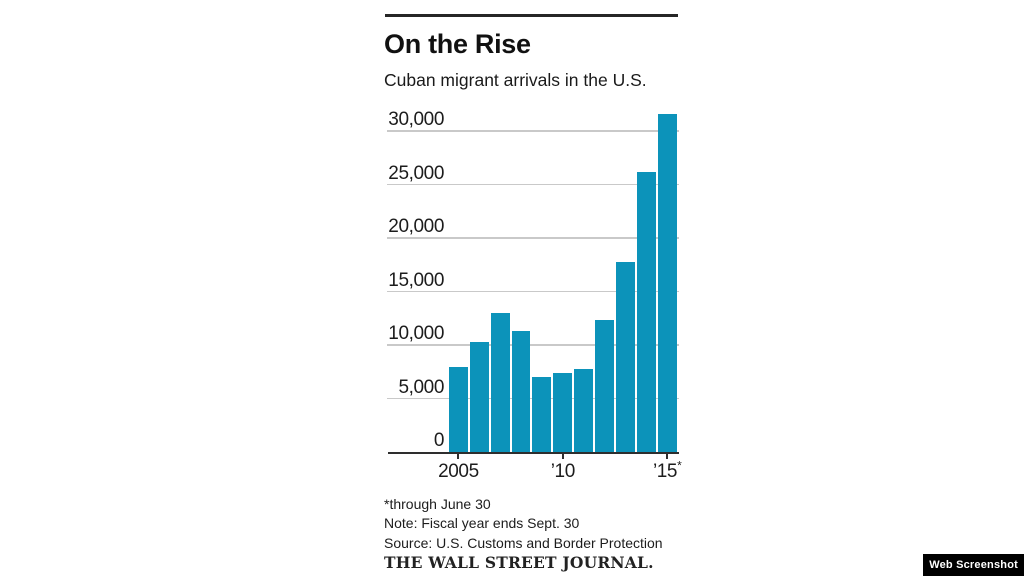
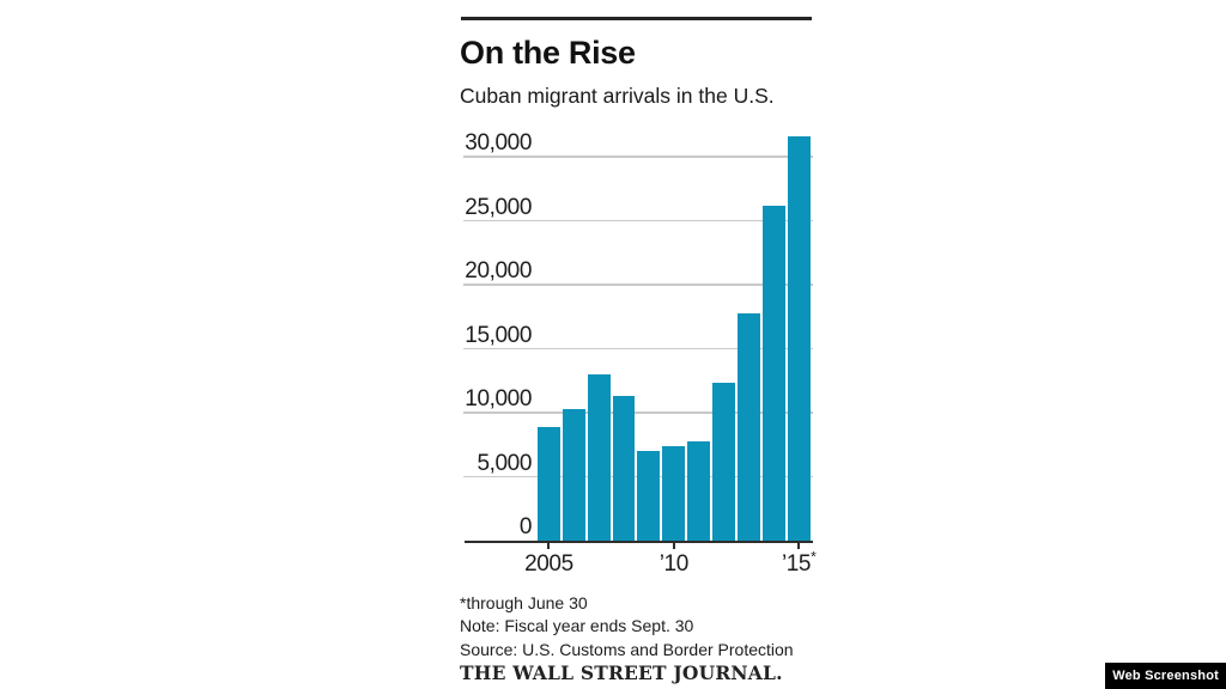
2005: 7900 -> 8900
